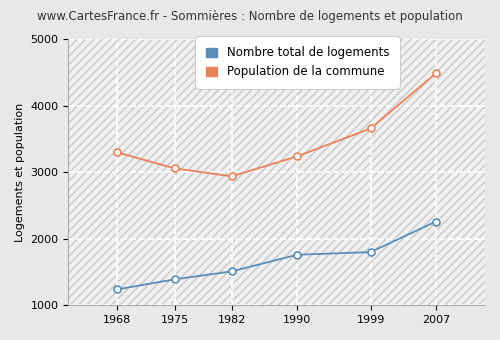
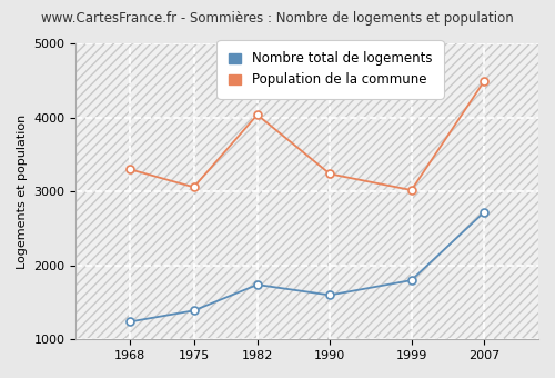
Nombre total de logements/1982: 1510 -> 1740
Population de la commune/1982: 2940 -> 4040
Nombre total de logements/1990: 1760 -> 1600
Population de la commune/1999: 3660 -> 3020
Nombre total de logements/2007: 2260 -> 2720
